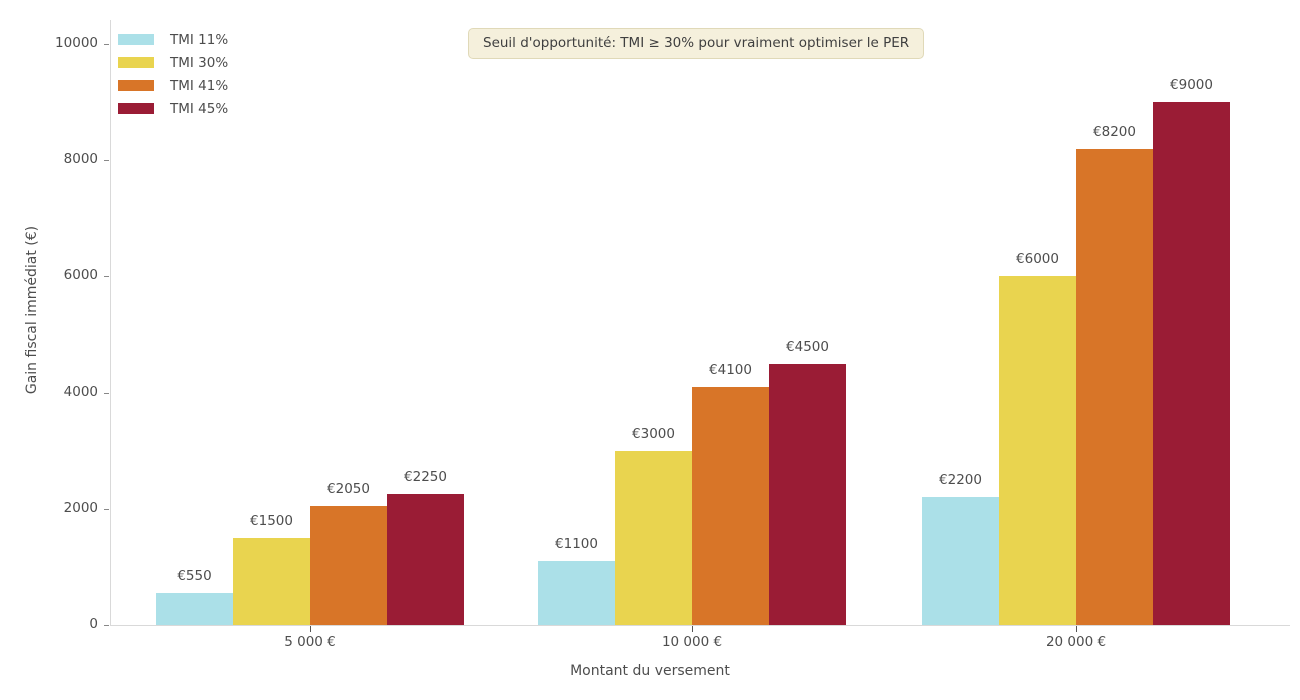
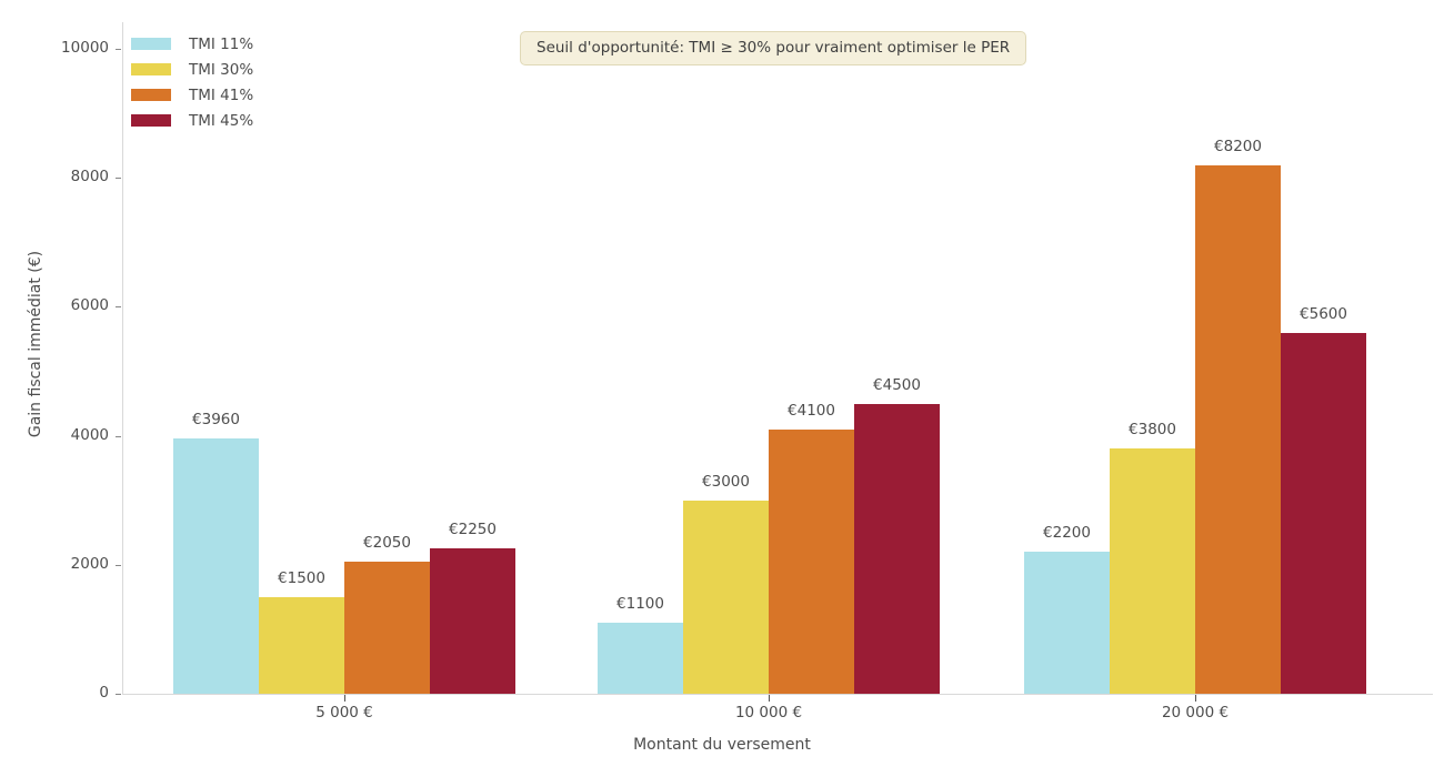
TMI 11%/5 000 €: €550 -> €3960
TMI 30%/20 000 €: €6000 -> €3800
TMI 45%/20 000 €: €9000 -> €5600
